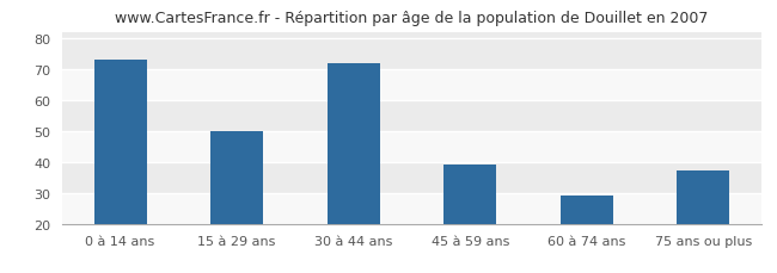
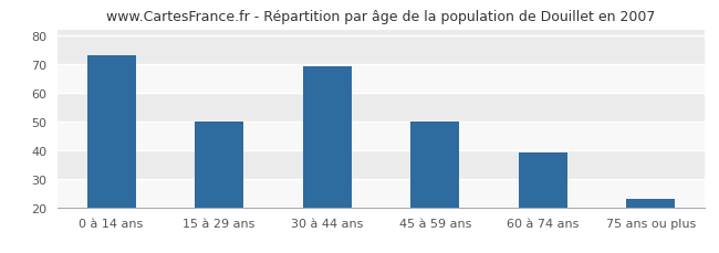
30 à 44 ans: 72 -> 69
45 à 59 ans: 39 -> 50
60 à 74 ans: 29 -> 39
75 ans ou plus: 37 -> 23
